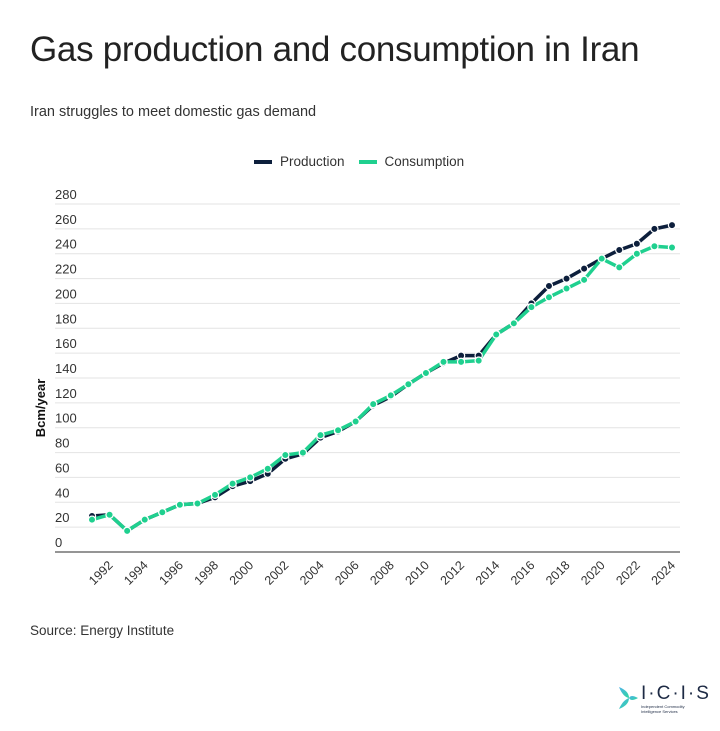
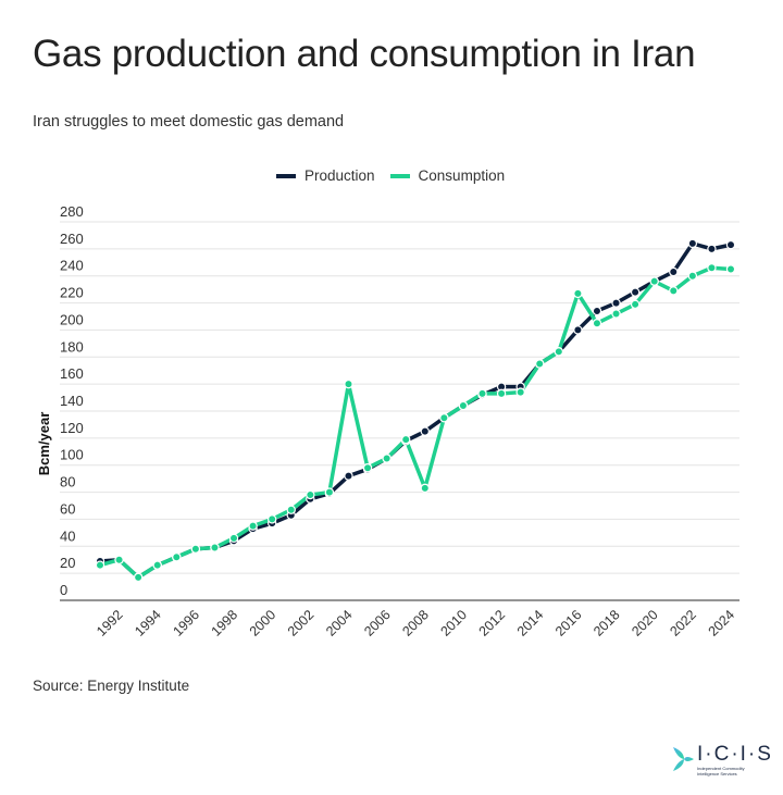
Consumption/2004: 94 -> 160
Consumption/2008: 126 -> 83
Consumption/2016: 197 -> 227
Production/2022: 248 -> 264
